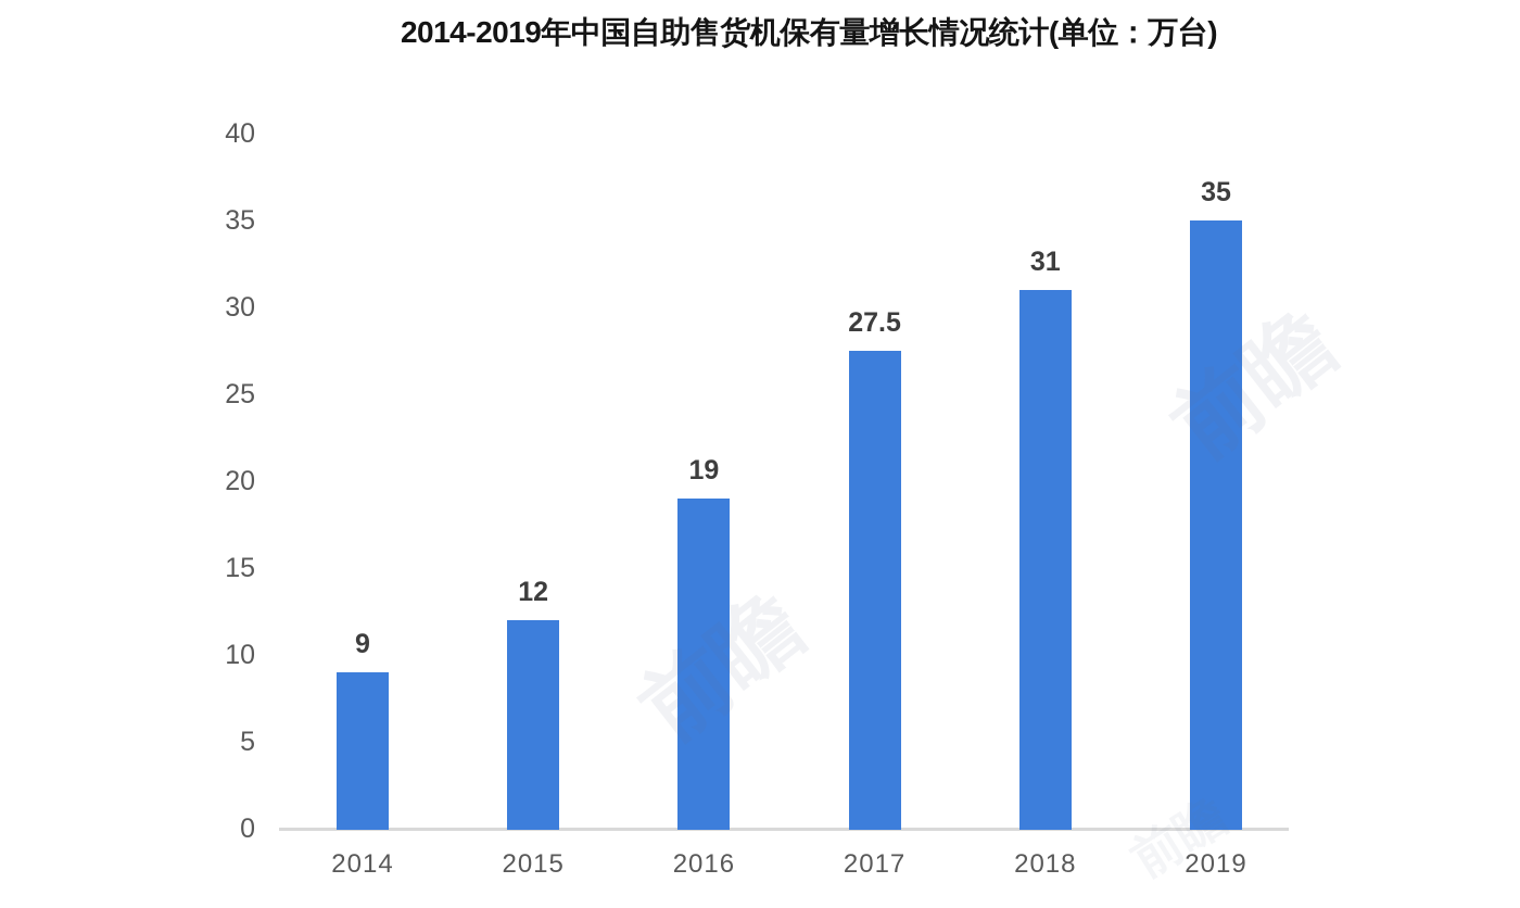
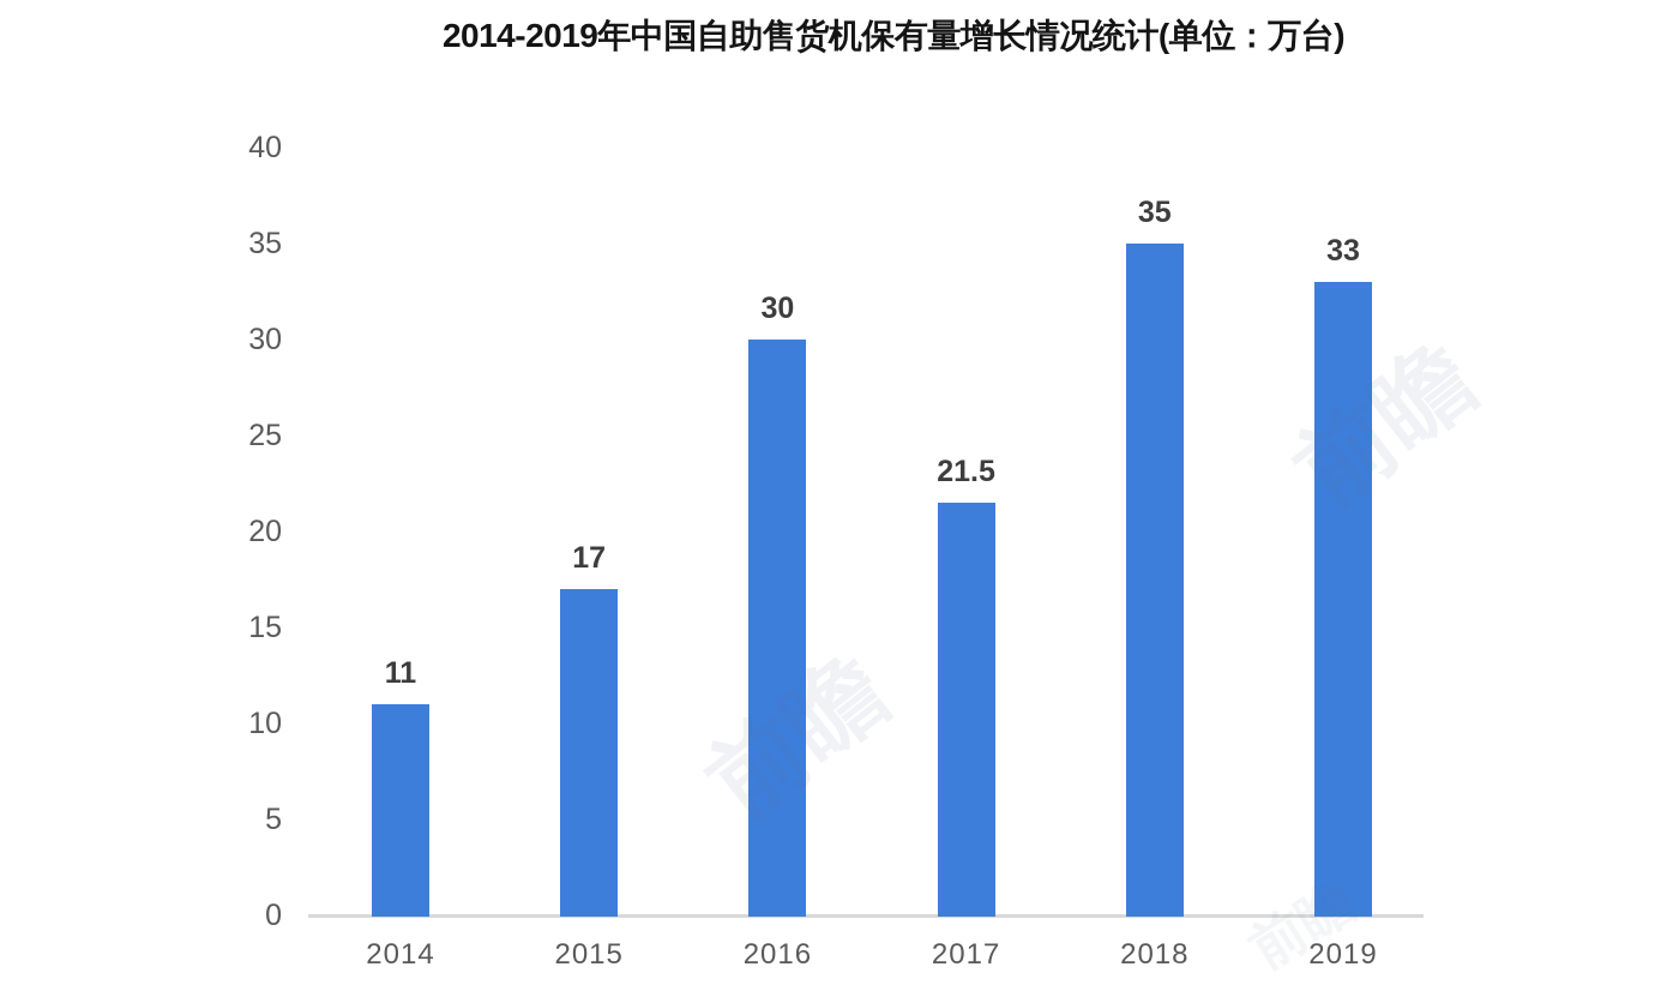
2014: 9 -> 11
2015: 12 -> 17
2016: 19 -> 30
2017: 27.5 -> 21.5
2018: 31 -> 35
2019: 35 -> 33
